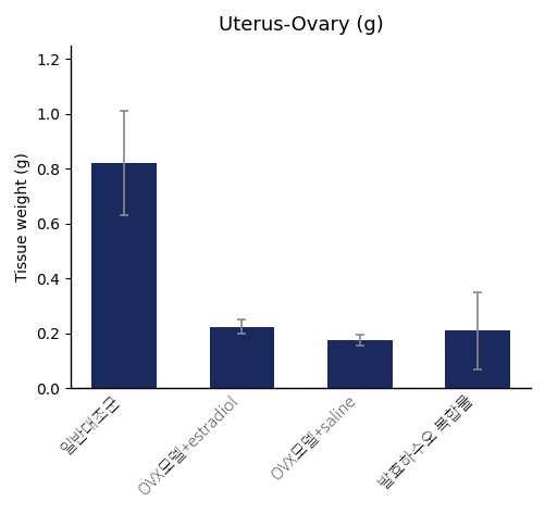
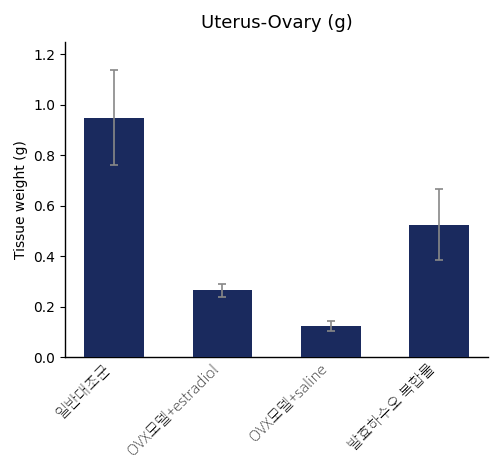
일반대조군: 0.820 -> 0.950
OVX모델+estradiol: 0.225 -> 0.265
OVX모델+saline: 0.175 -> 0.125
발효하수오 복합물: 0.210 -> 0.525
